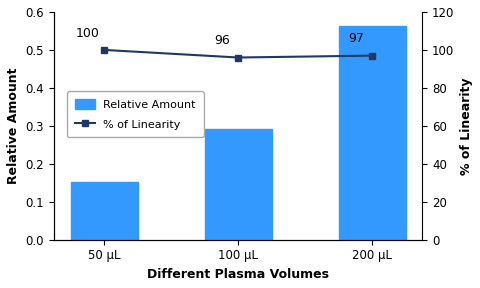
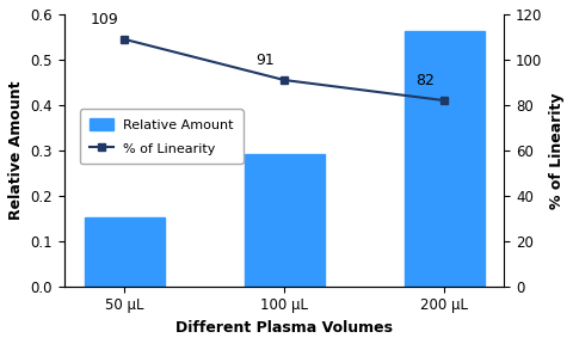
% of Linearity/50 μL: 100 -> 109
% of Linearity/100 μL: 96 -> 91
% of Linearity/200 μL: 97 -> 82
